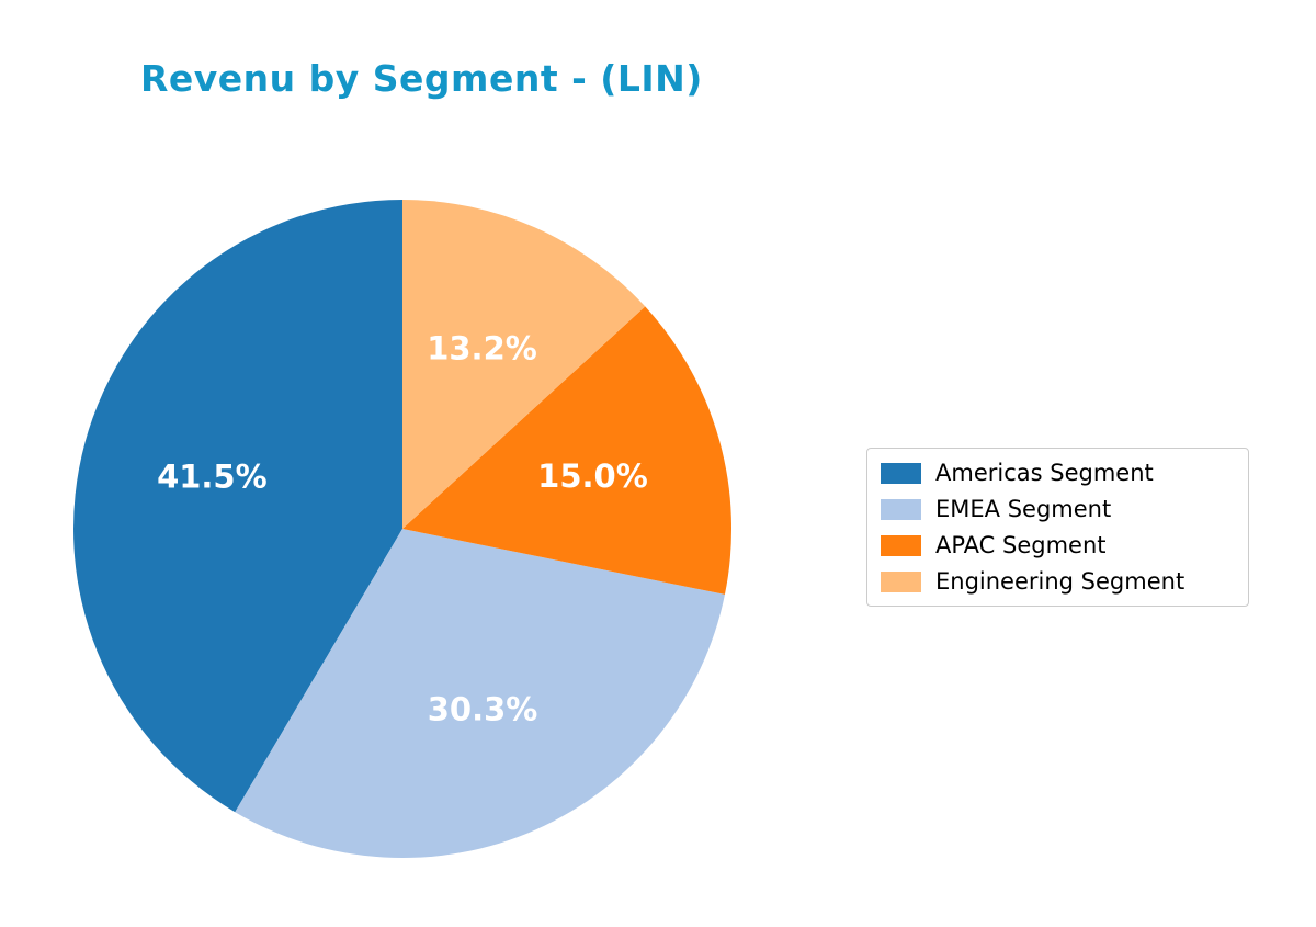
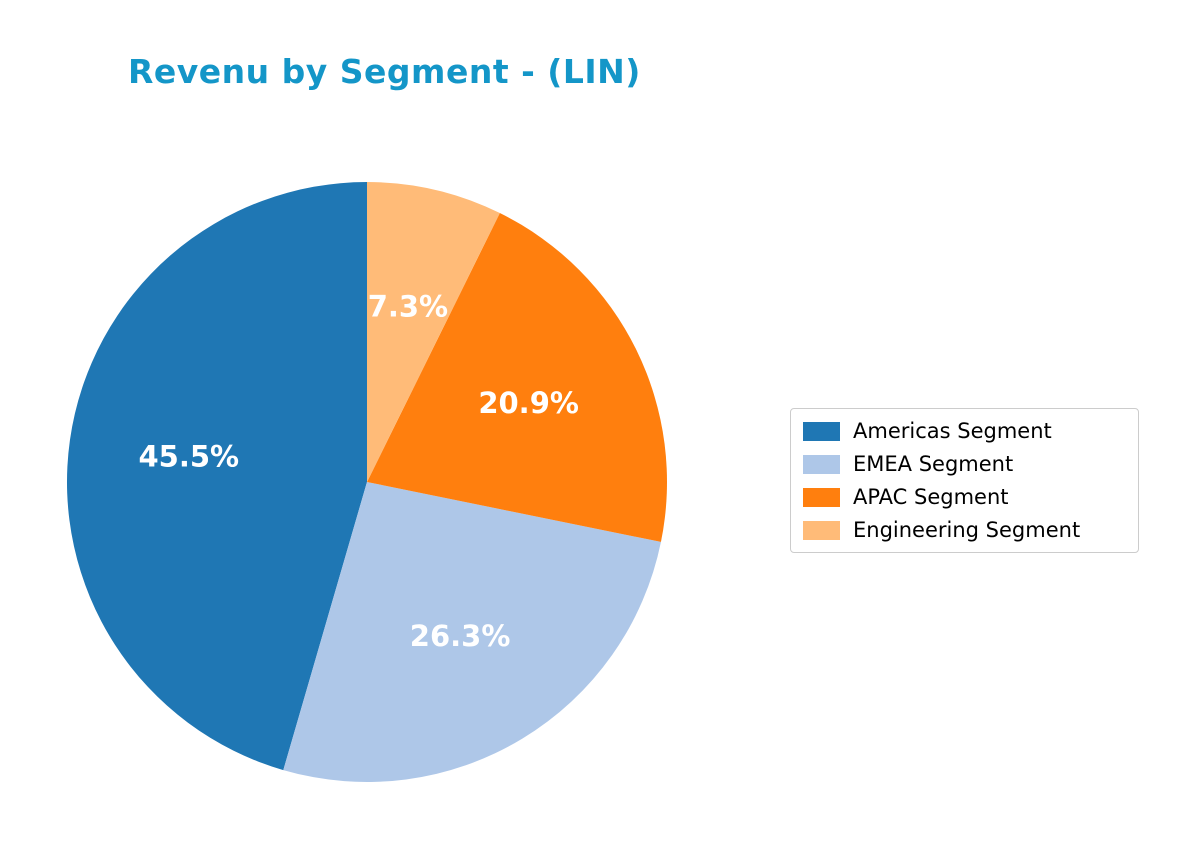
Americas Segment: 41.5% -> 45.5%
EMEA Segment: 30.3% -> 26.3%
APAC Segment: 15.0% -> 20.9%
Engineering Segment: 13.2% -> 7.3%
